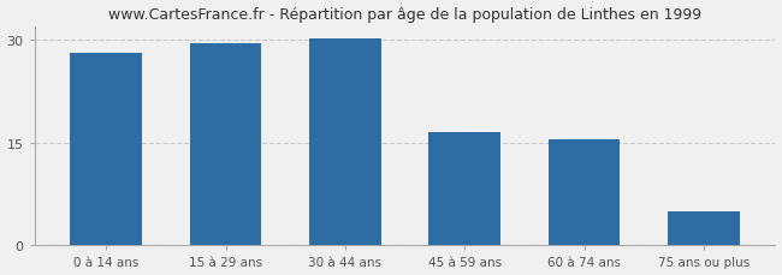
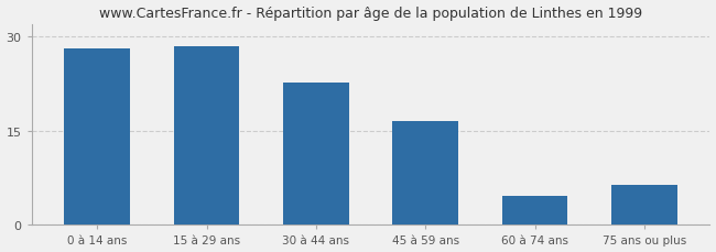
15 à 29 ans: 29.5 -> 28.4
30 à 44 ans: 30.2 -> 22.6
60 à 74 ans: 15.5 -> 4.6
75 ans ou plus: 5.0 -> 6.4
